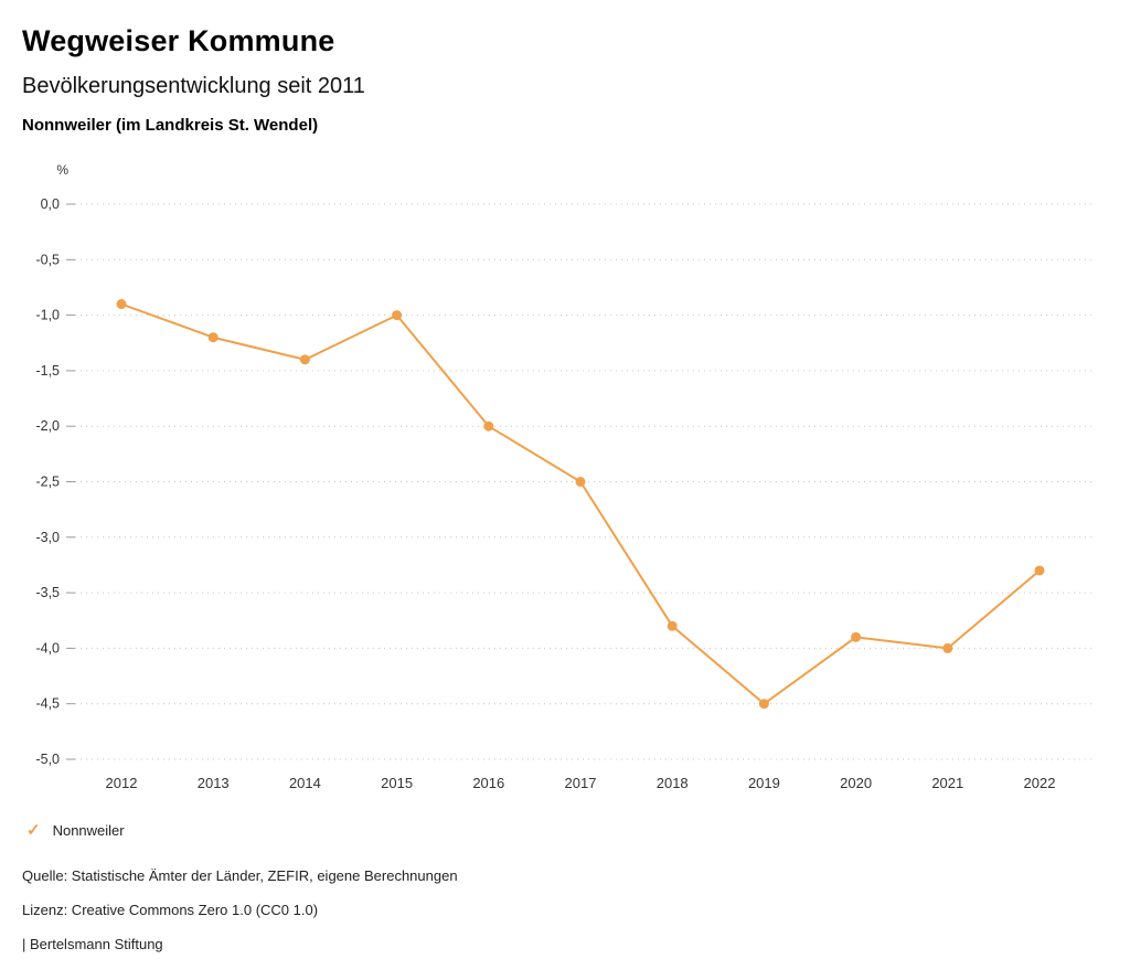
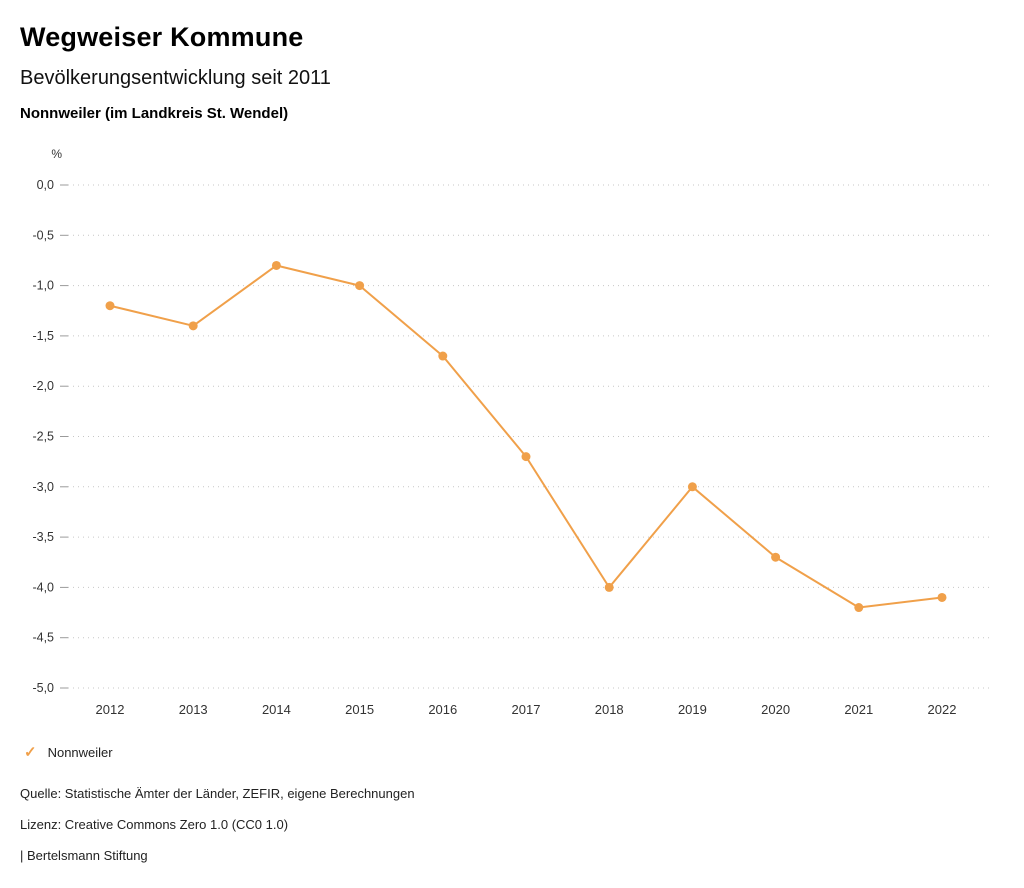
2012: -0,9 -> -1,2
2013: -1,2 -> -1,4
2014: -1,4 -> -0,8
2016: -2,0 -> -1,7
2017: -2,5 -> -2,7
2018: -3,8 -> -4,0
2019: -4,5 -> -3,0
2020: -3,9 -> -3,7
2021: -4,0 -> -4,2
2022: -3,3 -> -4,1
